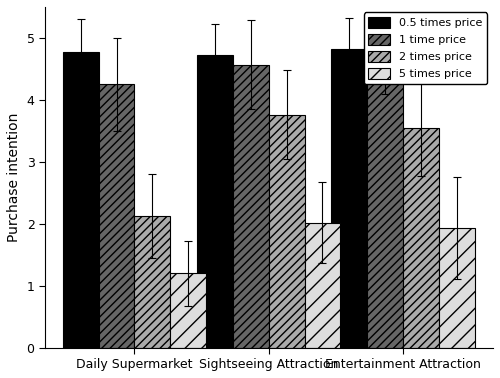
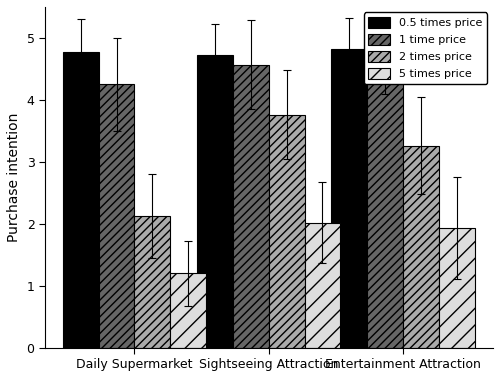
2 times price/Entertainment Attraction: 3.55 -> 3.26
